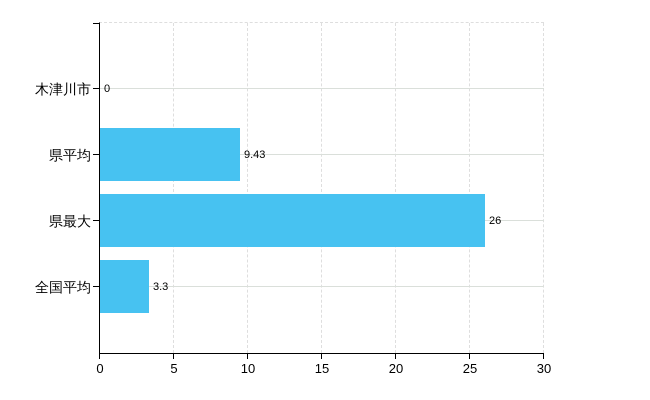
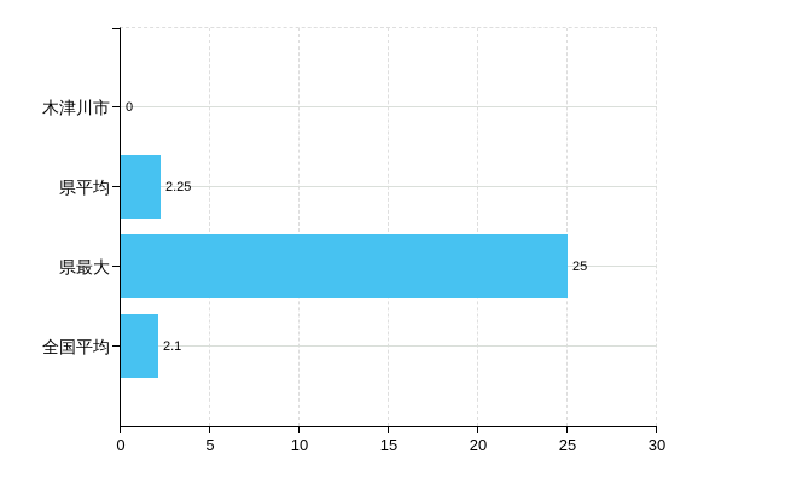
県平均: 9.43 -> 2.25
県最大: 26 -> 25
全国平均: 3.3 -> 2.1
